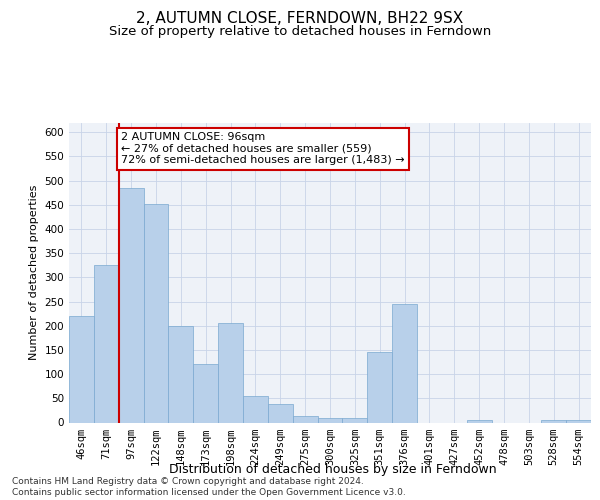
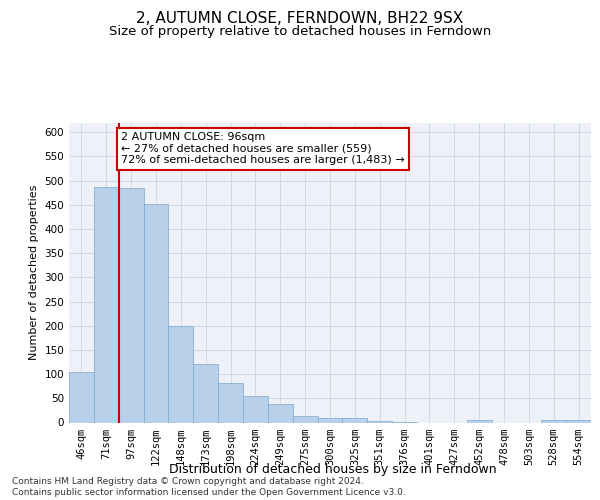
46sqm: 220 -> 105
71sqm: 325 -> 487
198sqm: 205 -> 82
351sqm: 145 -> 3
376sqm: 245 -> 1
